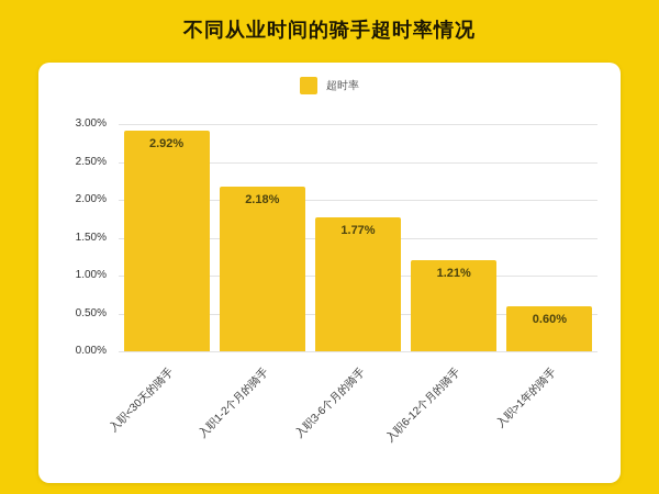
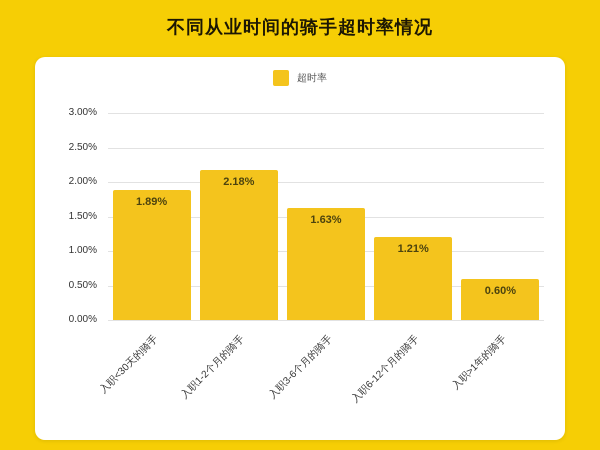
入职<30天的骑手: 2.92% -> 1.89%
入职3-6个月的骑手: 1.77% -> 1.63%
